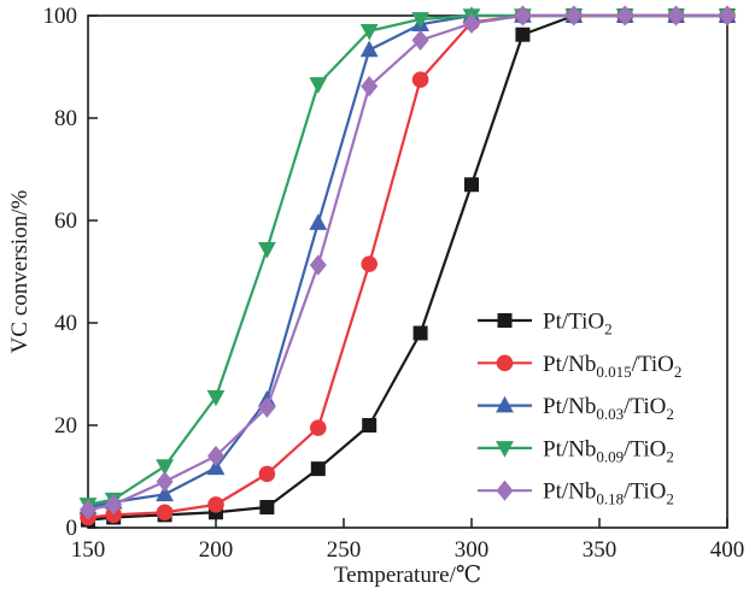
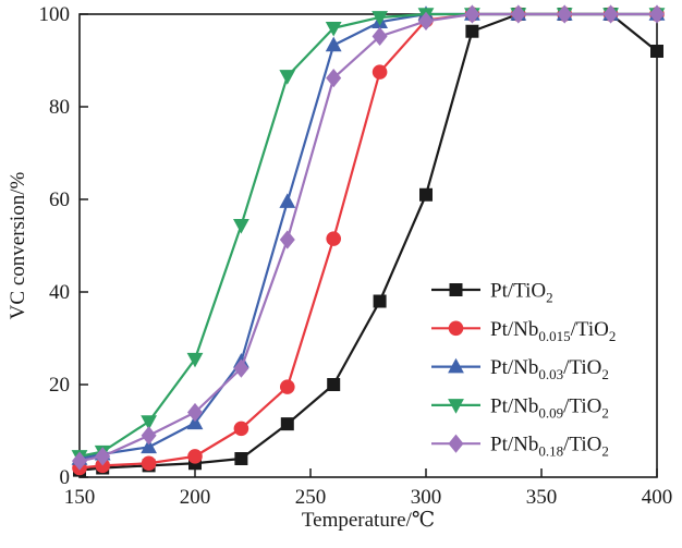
Pt/TiO2/300: 67 -> 61
Pt/TiO2/400: 100 -> 92
